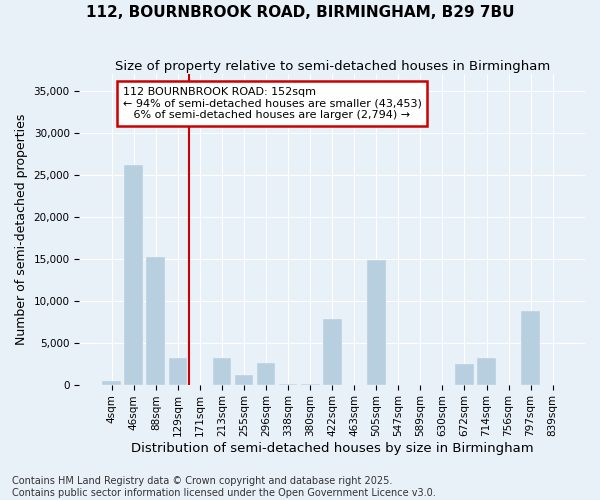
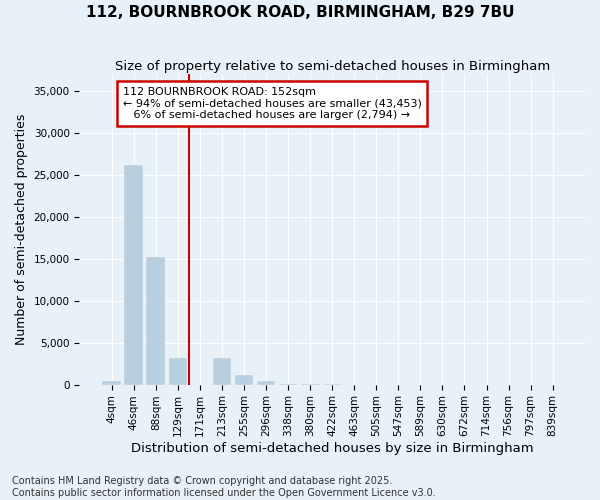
296sqm: 2,600 -> 400
422sqm: 7,800 -> 0
505sqm: 14,800 -> 0
672sqm: 2,400 -> 0
714sqm: 3,200 -> 0
797sqm: 8,800 -> 0
